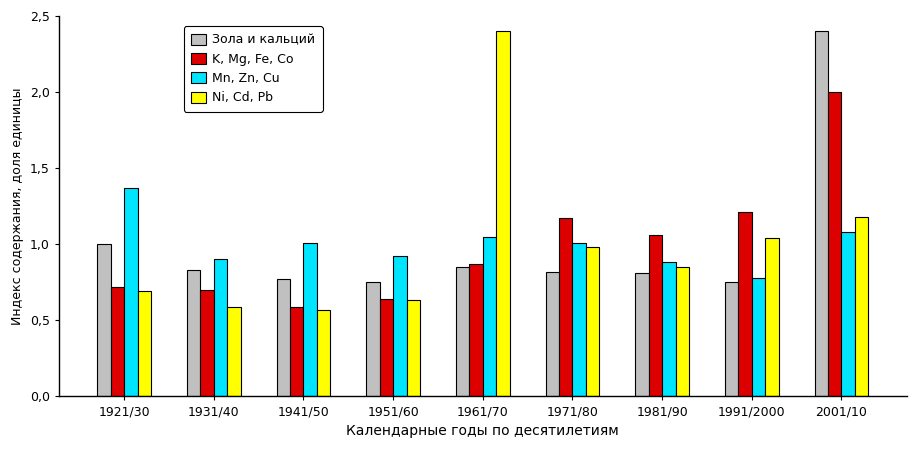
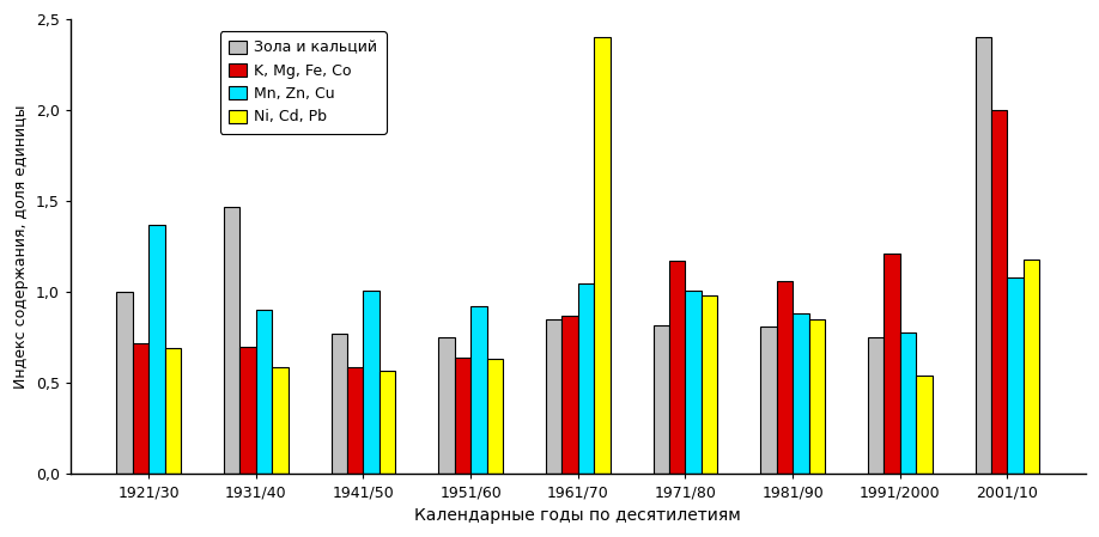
Зола и кальций/1931/40: 0,83 -> 1,47
Ni, Cd, Pb/1991/2000: 1,04 -> 0,54
